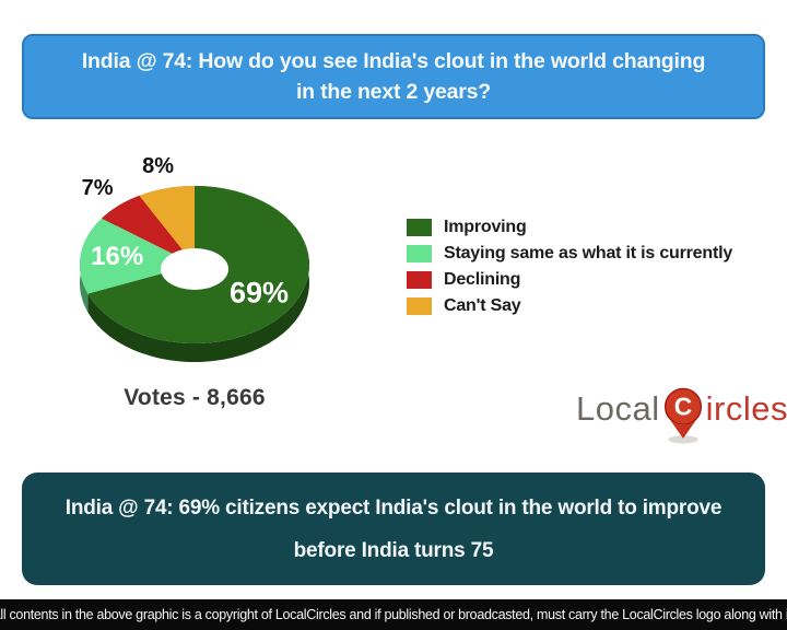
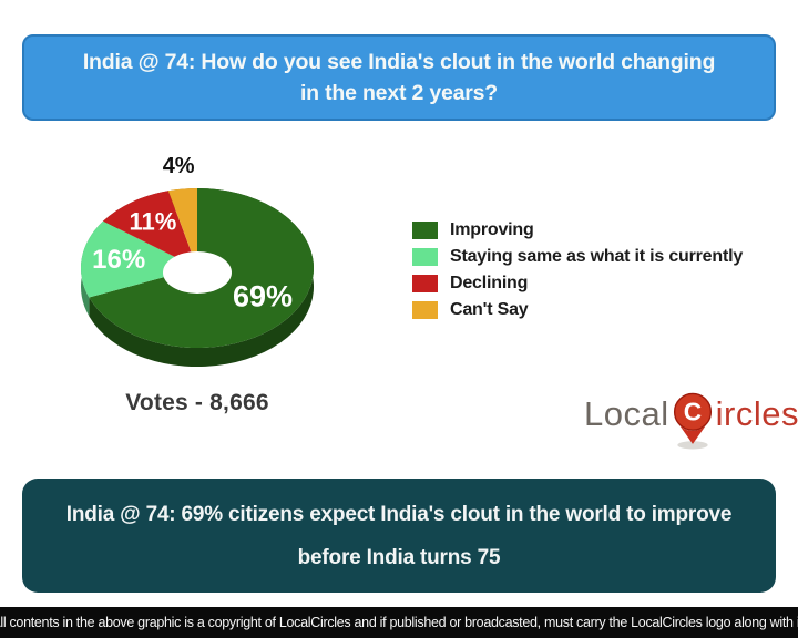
Declining: 7% -> 11%
Can't Say: 8% -> 4%
